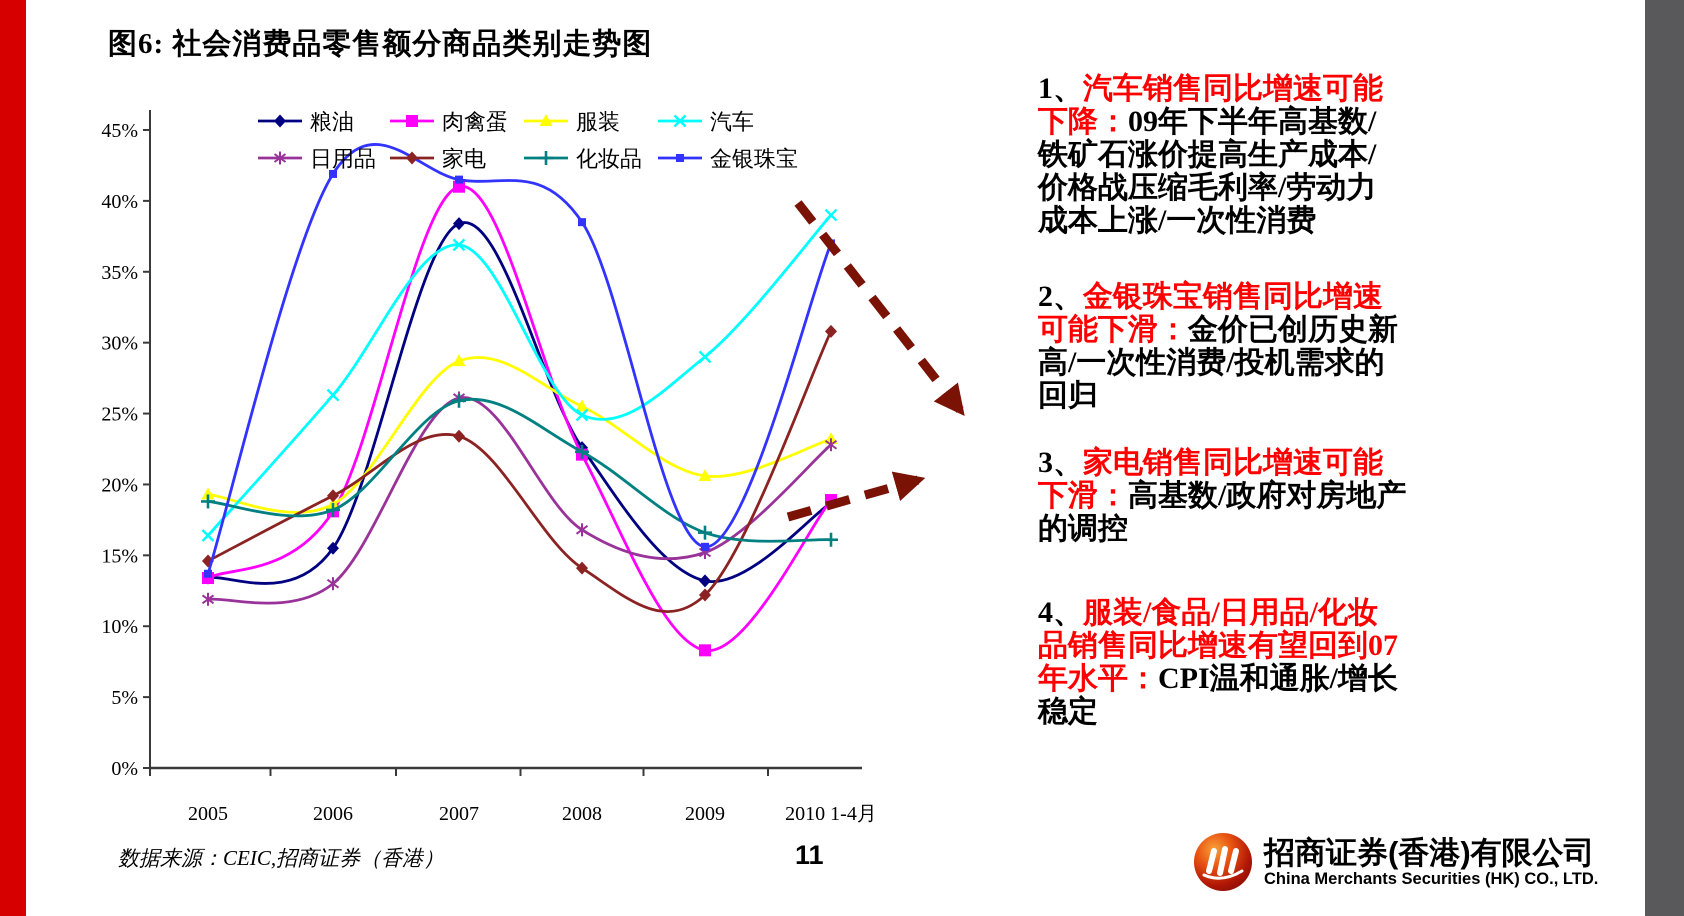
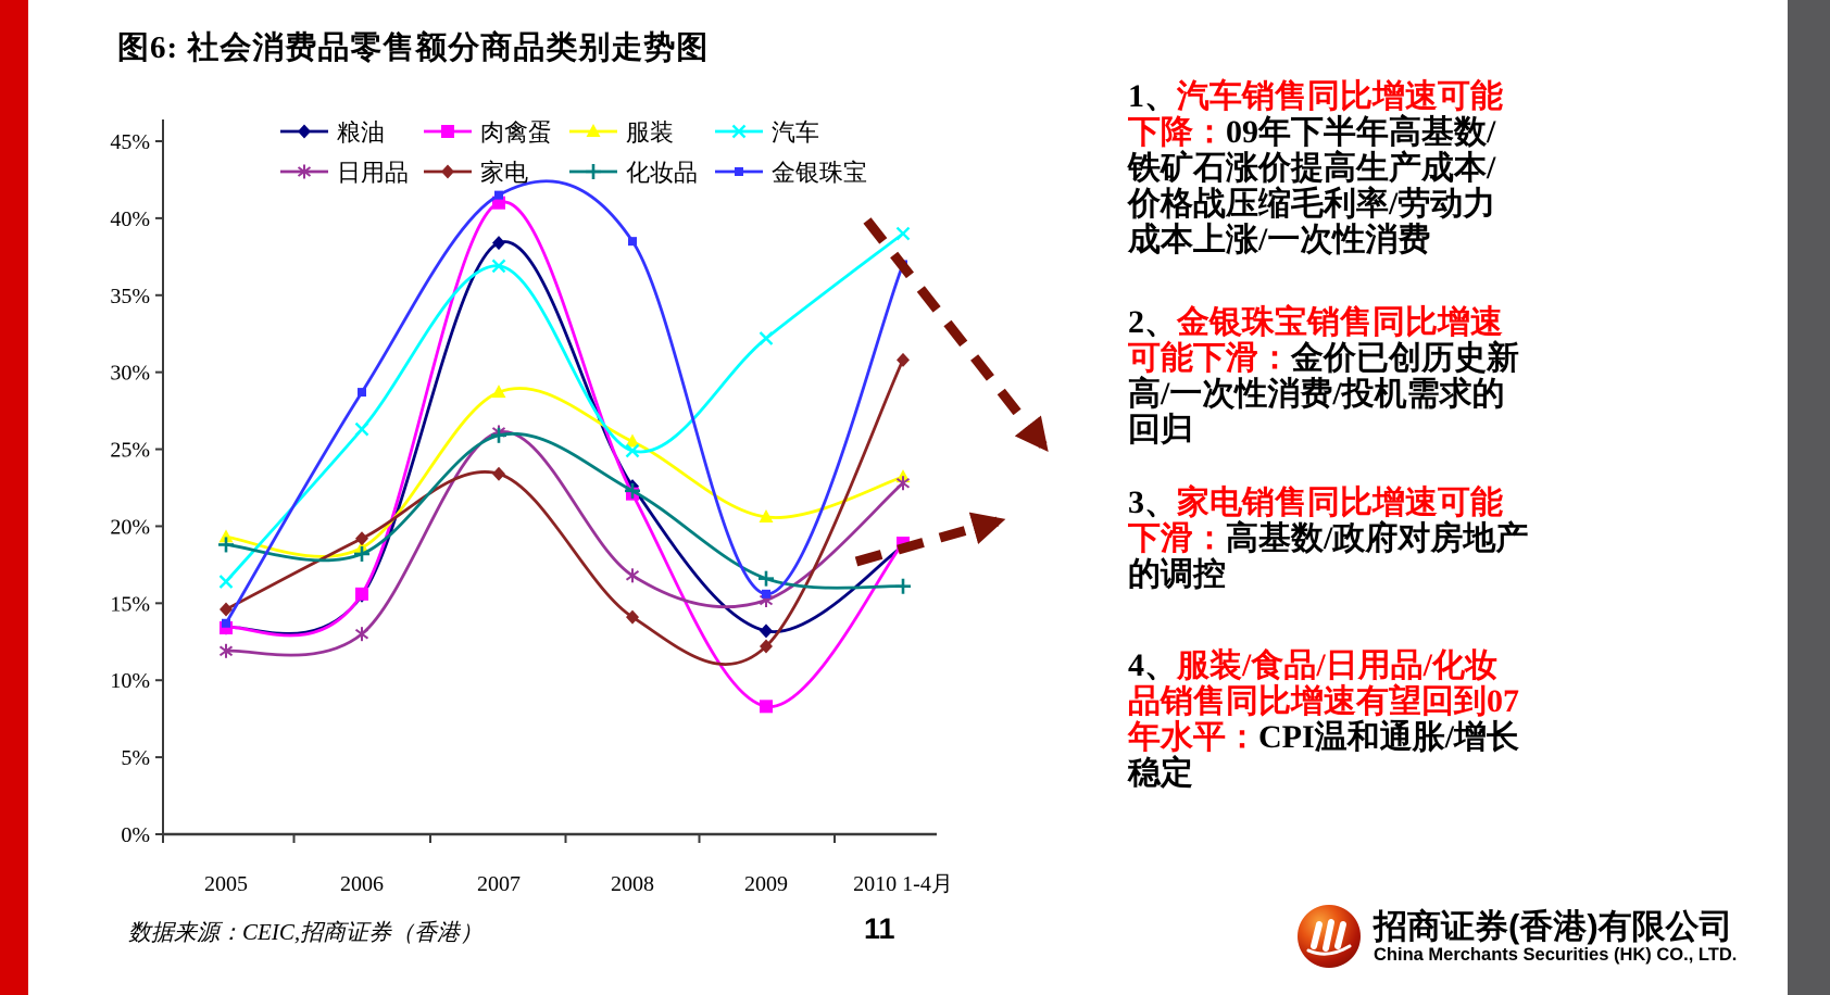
肉禽蛋/2006: 18.1% -> 15.6%
金银珠宝/2006: 41.9% -> 28.7%
汽车/2009: 29.0% -> 32.2%
